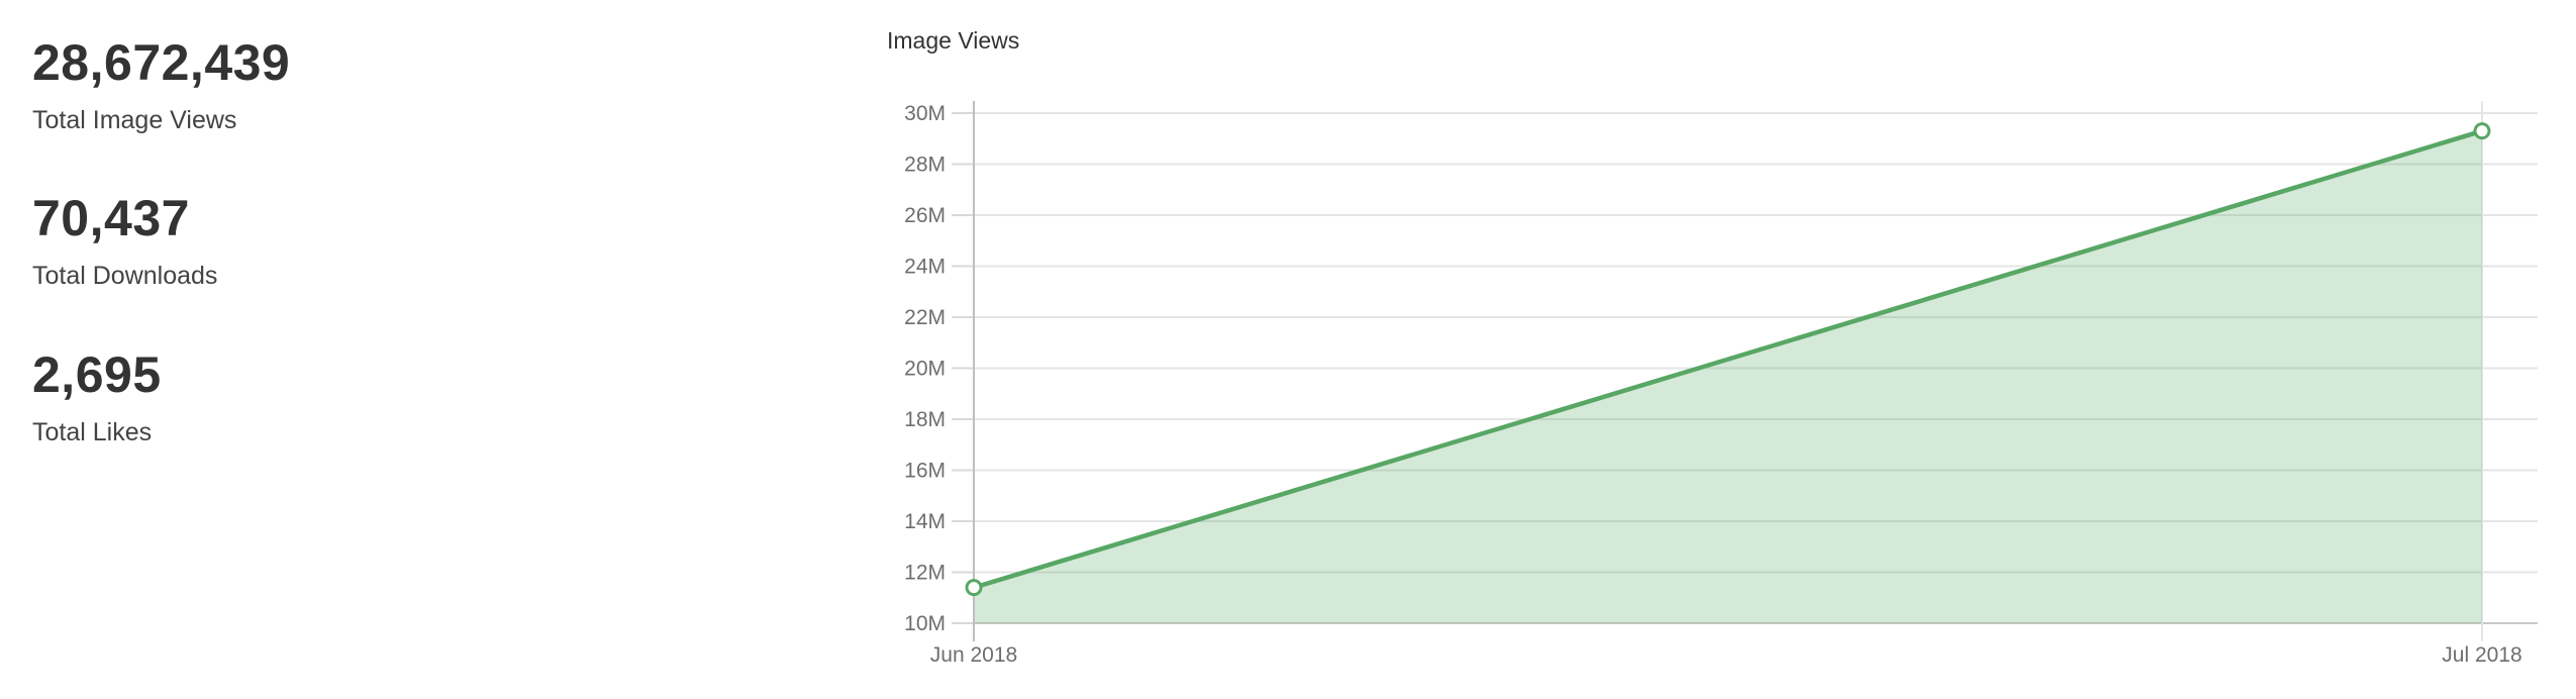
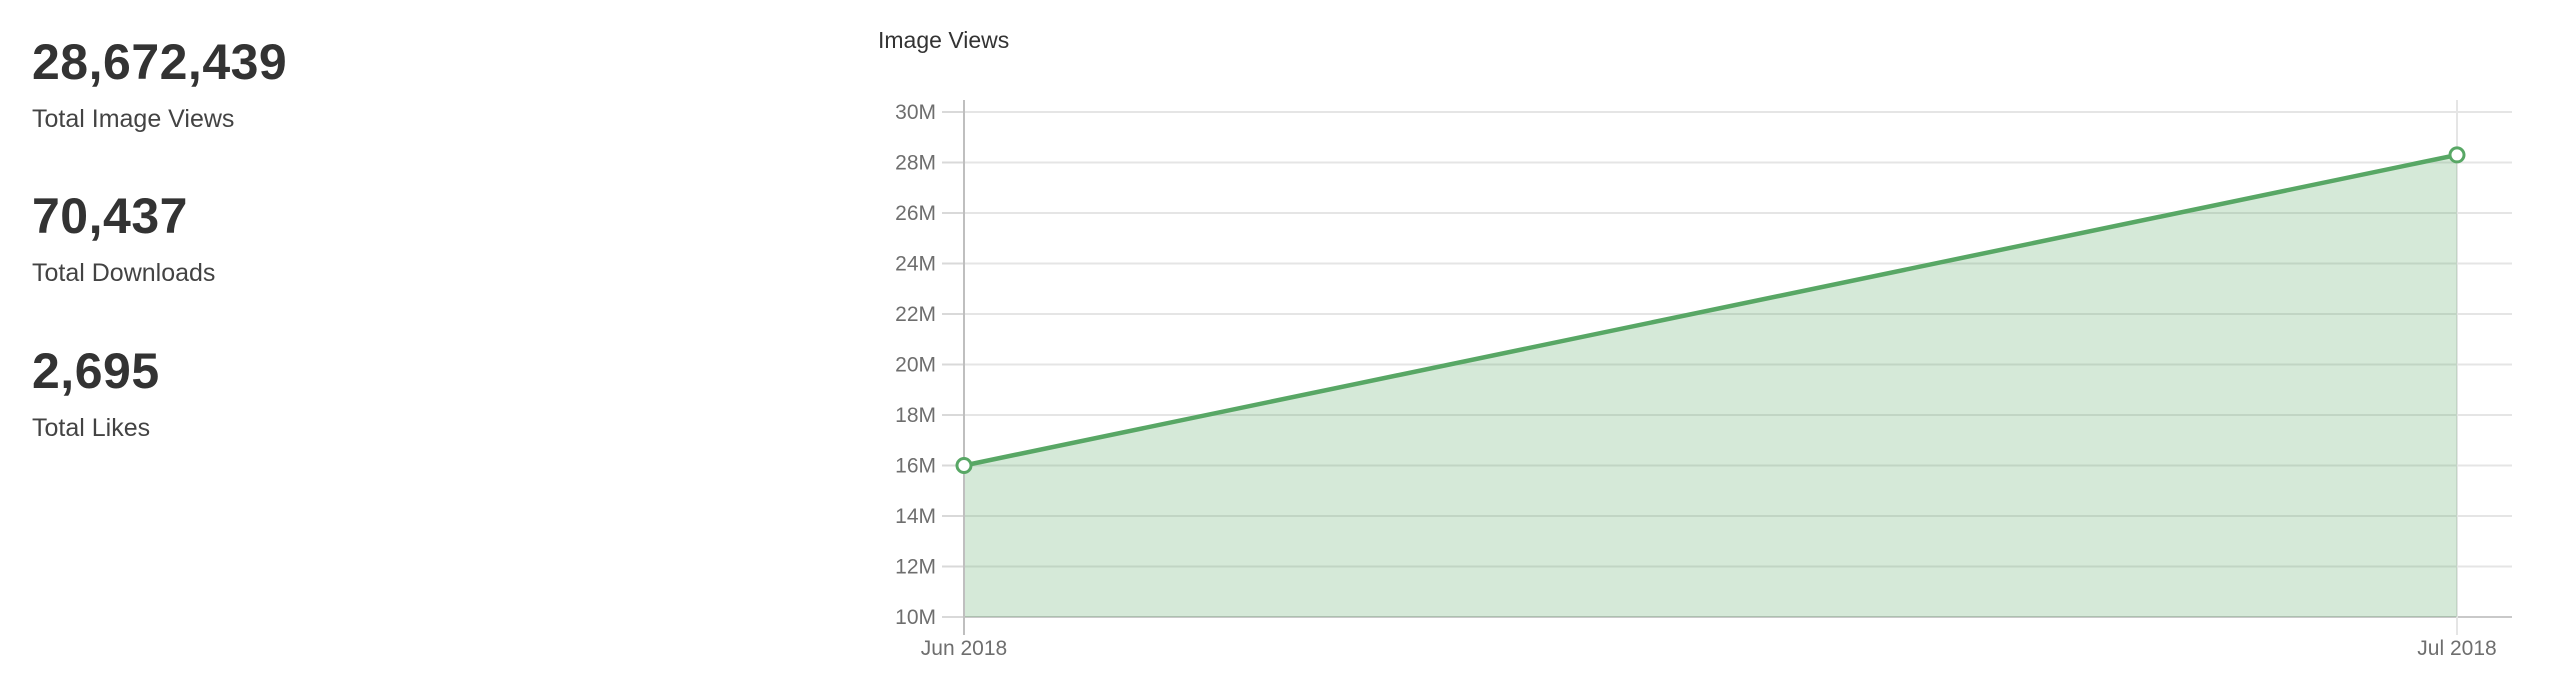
Jun 2018: 11.4M -> 16.0M
Jul 2018: 29.3M -> 28.3M
